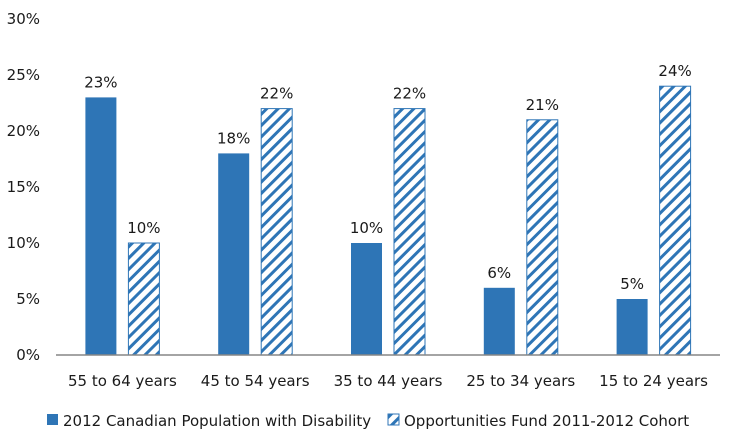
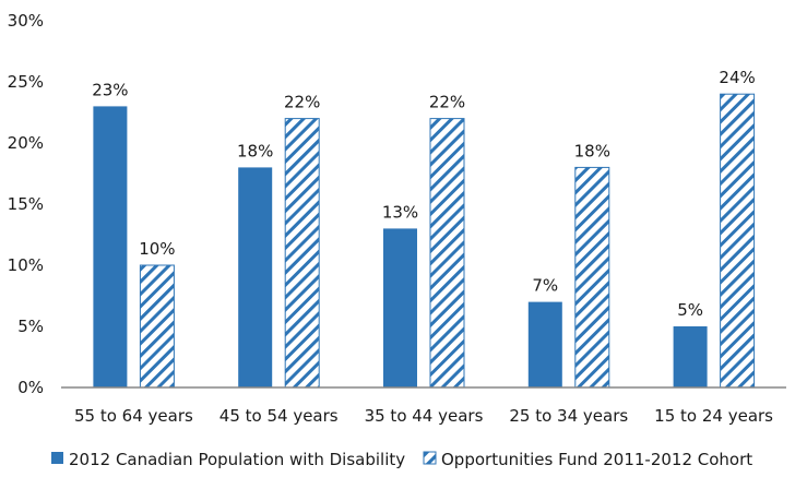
2012 Canadian Population with Disability/35 to 44 years: 10% -> 13%
2012 Canadian Population with Disability/25 to 34 years: 6% -> 7%
Opportunities Fund 2011-2012 Cohort/25 to 34 years: 21% -> 18%
